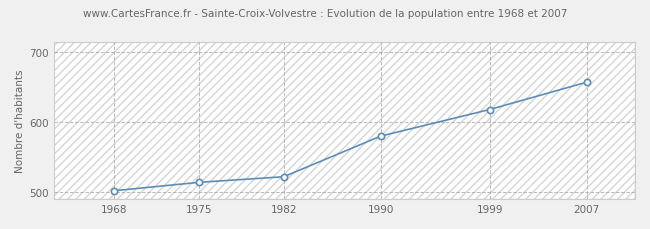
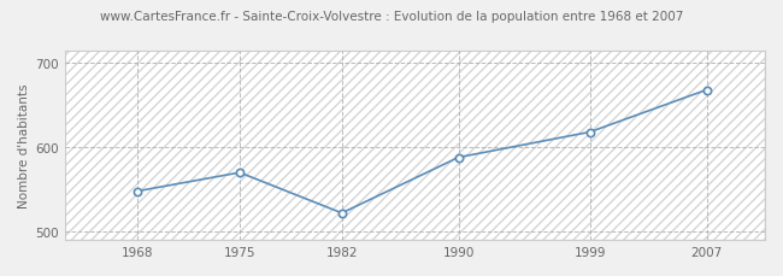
1968: 502 -> 548
1975: 514 -> 570
1990: 580 -> 588
2007: 657 -> 668
